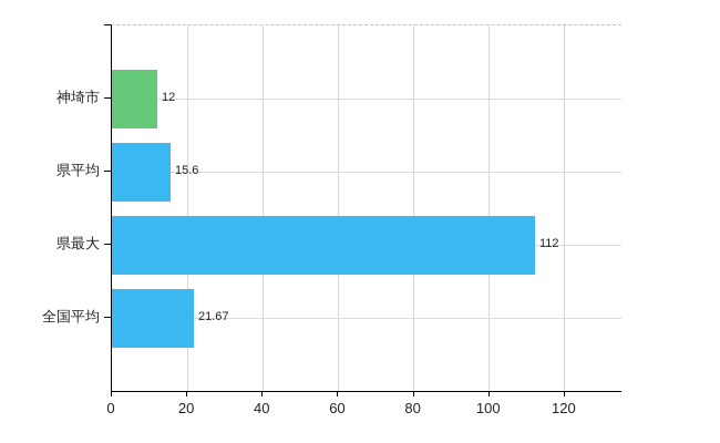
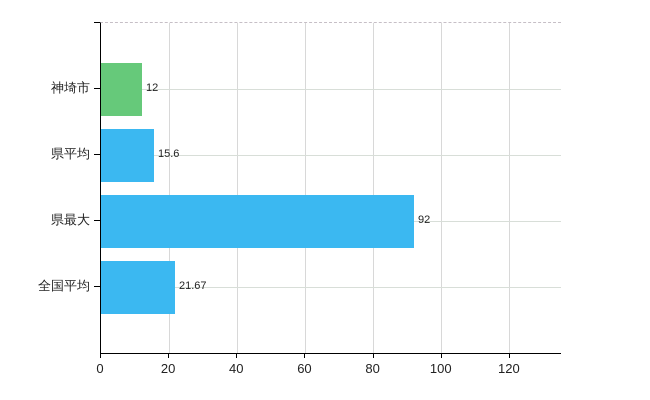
県最大: 112 -> 92
